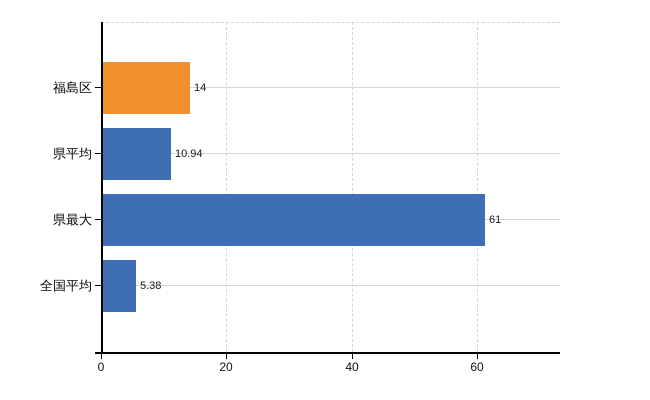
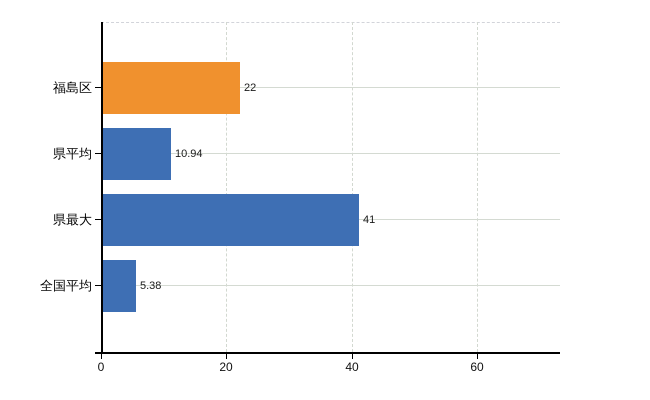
福島区: 14 -> 22
県最大: 61 -> 41
